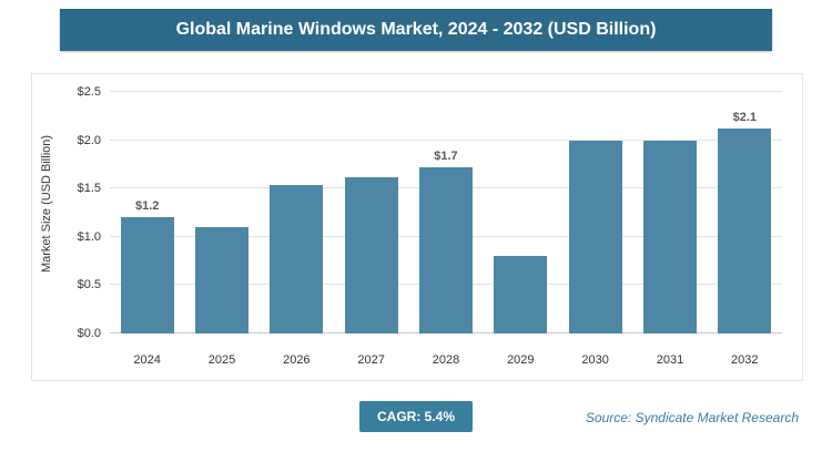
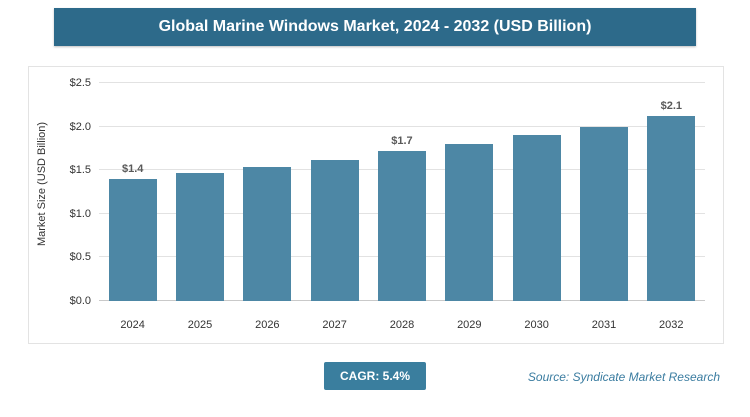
2024: $1.2 -> $1.4
2025: $1.1 -> $1.5
2029: $0.8 -> $1.8
2030: $2.0 -> $1.9
